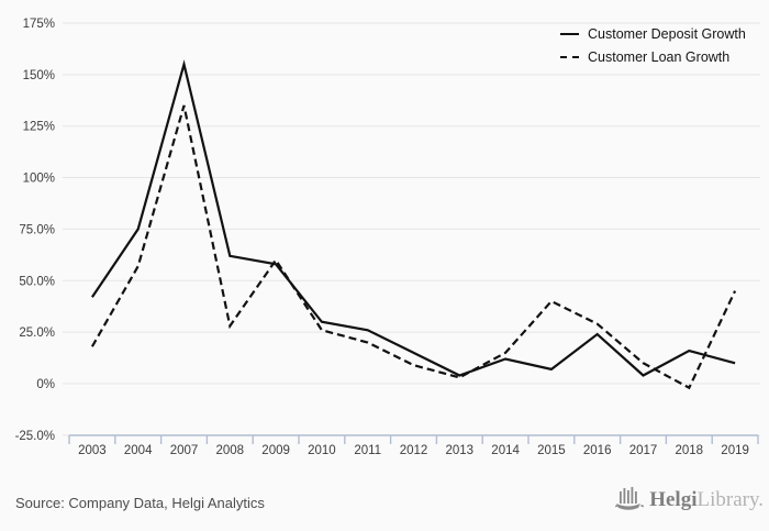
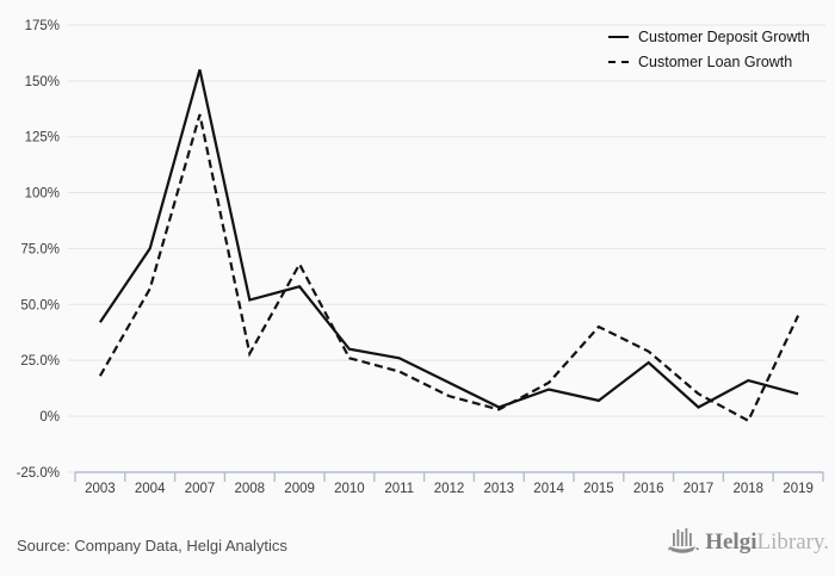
Customer Deposit Growth/2008: 62% -> 52%
Customer Loan Growth/2009: 60% -> 68%
